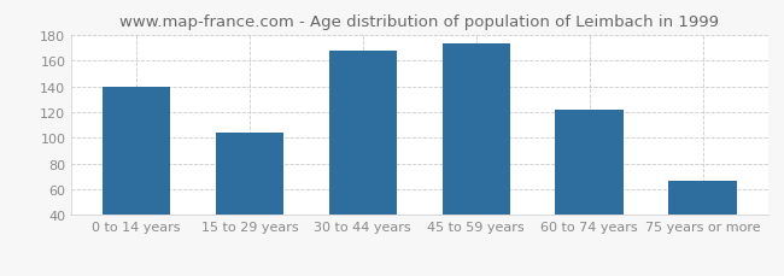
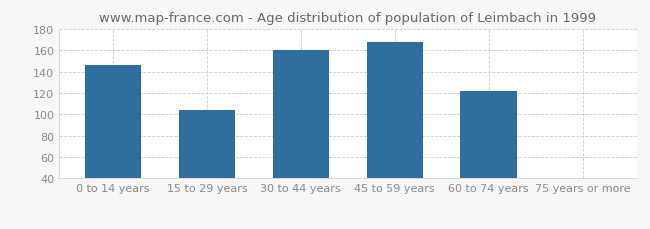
0 to 14 years: 140 -> 146
30 to 44 years: 168 -> 160
45 to 59 years: 173 -> 168
75 years or more: 67 -> 40
